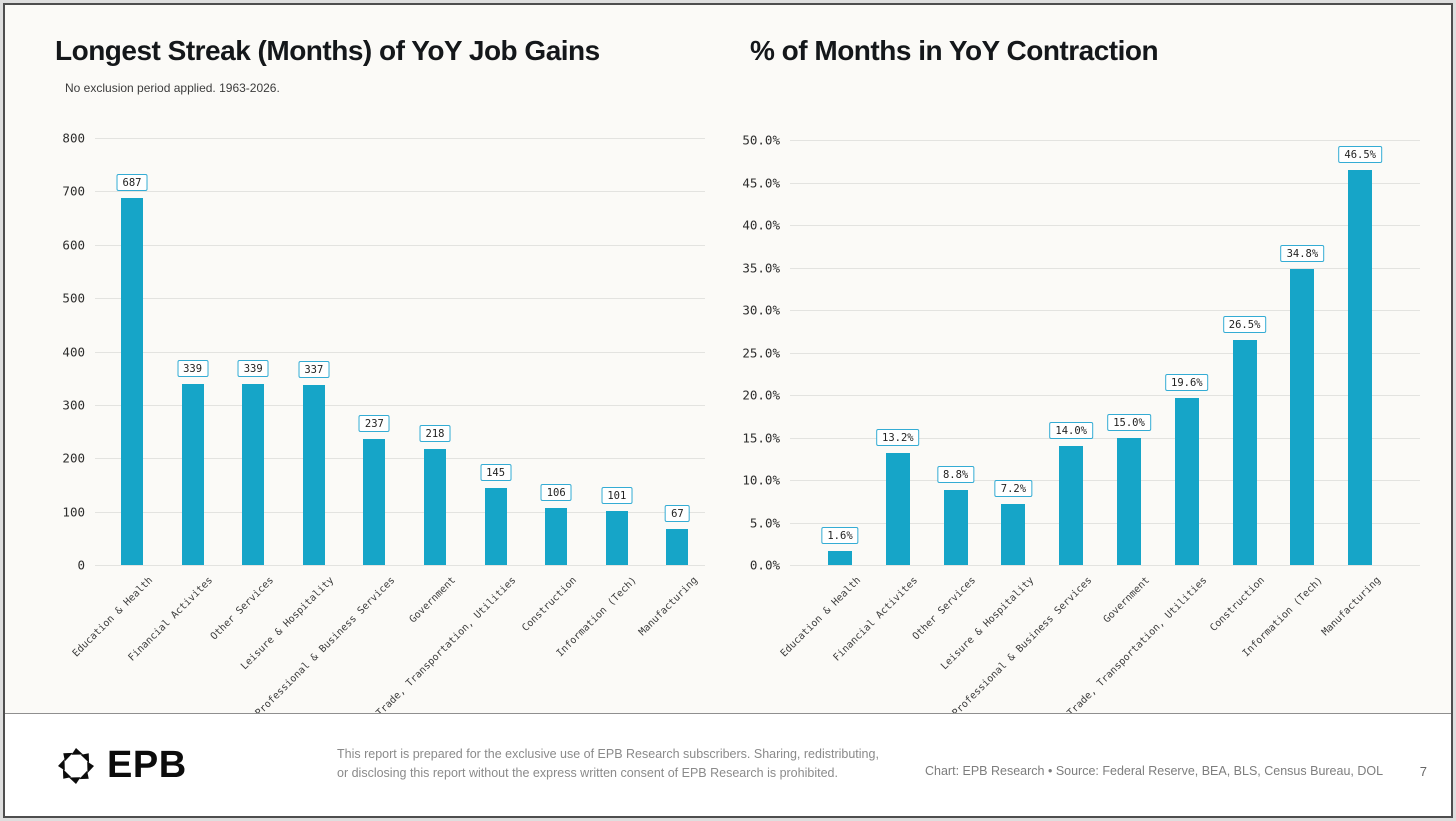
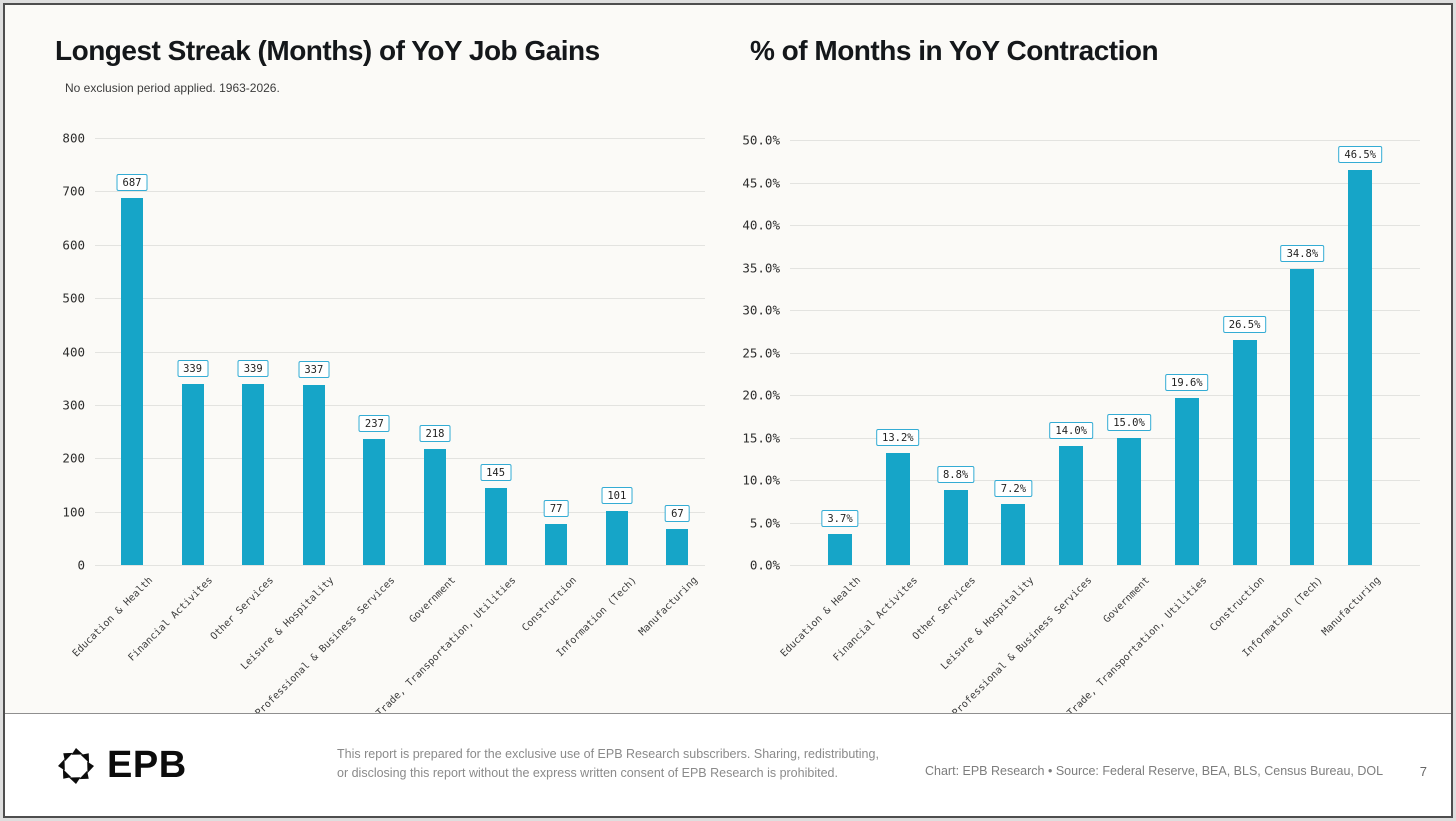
Longest Streak (Months) of YoY Job Gains/Construction: 106 -> 77
% of Months in YoY Contraction/Education & Health: 1.6% -> 3.7%
